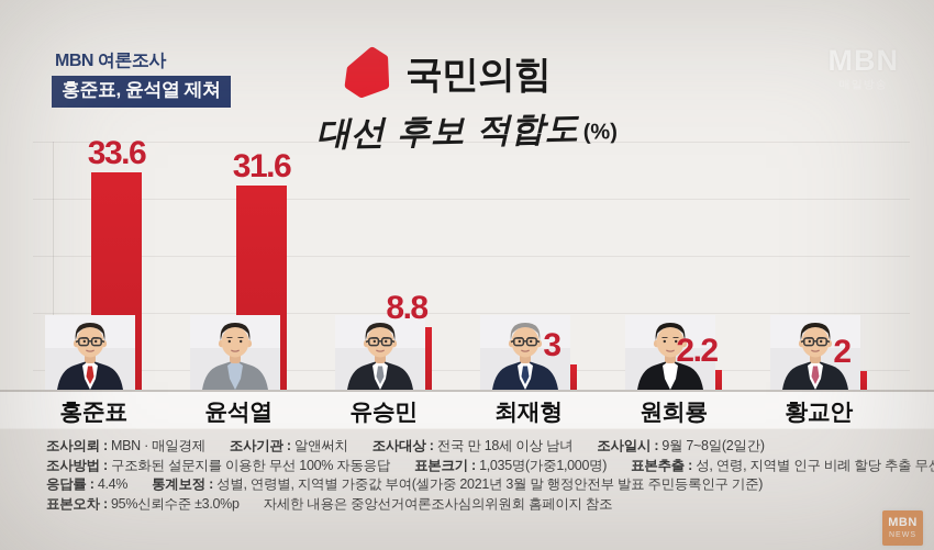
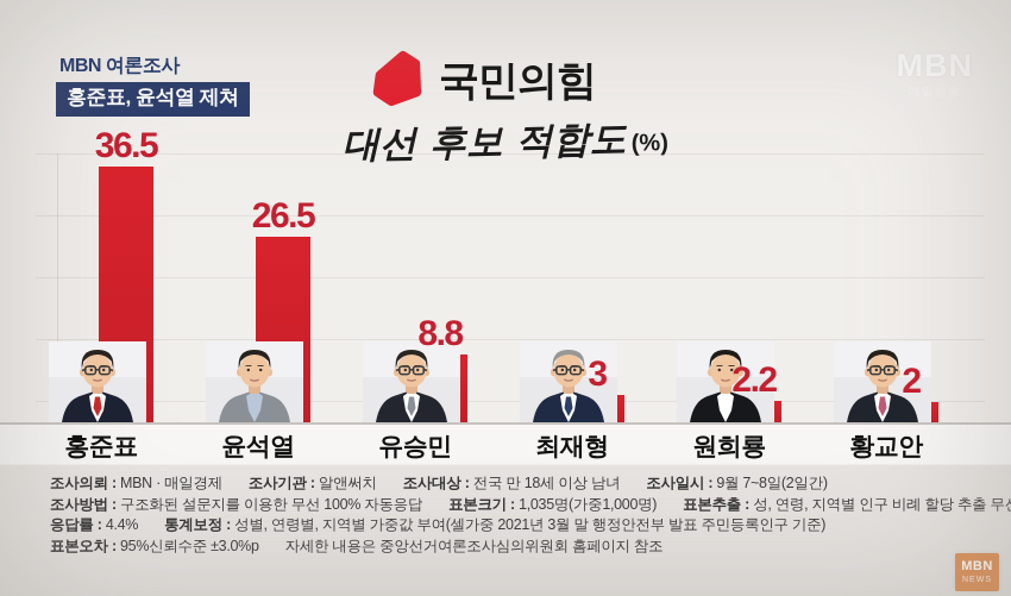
홍준표: 33.6 -> 36.5
윤석열: 31.6 -> 26.5
